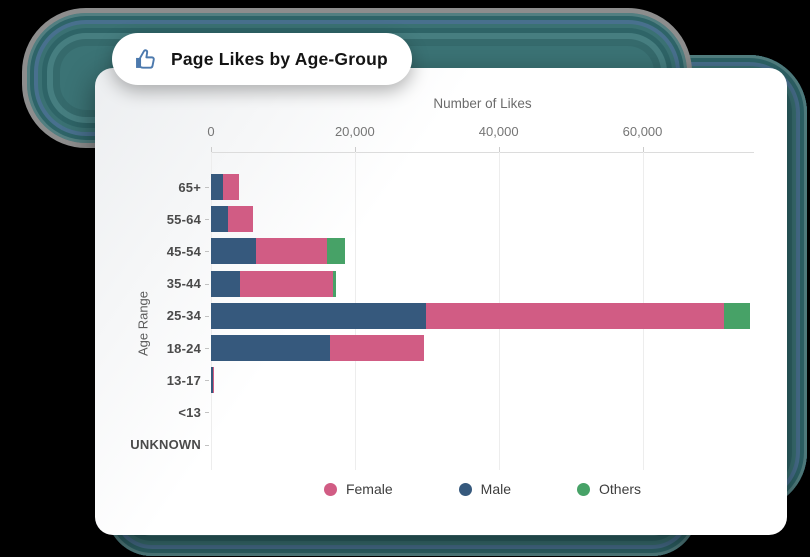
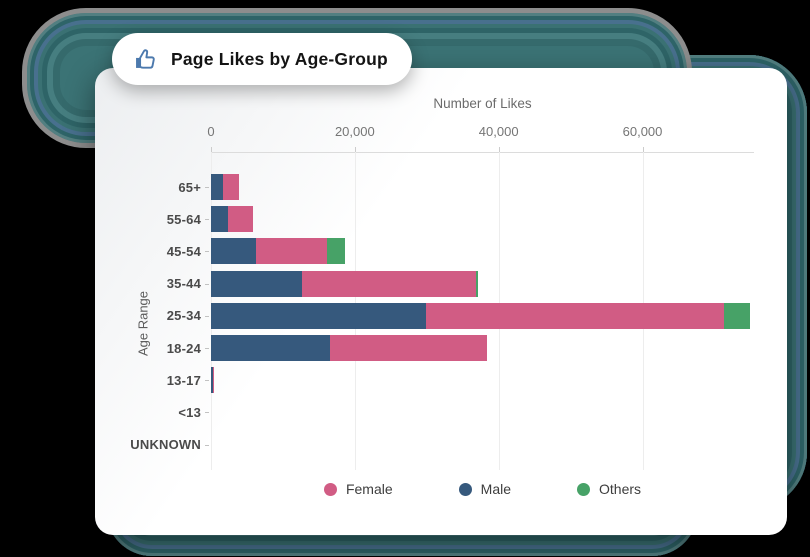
Male/35-44: 4000 -> 13000
Female/35-44: 13000 -> 24000
Female/18-24: 13000 -> 22000
